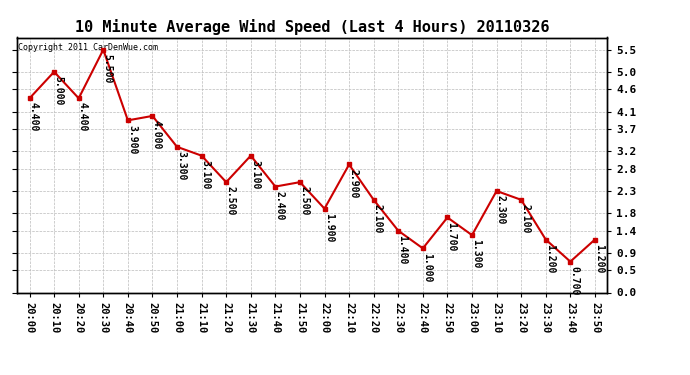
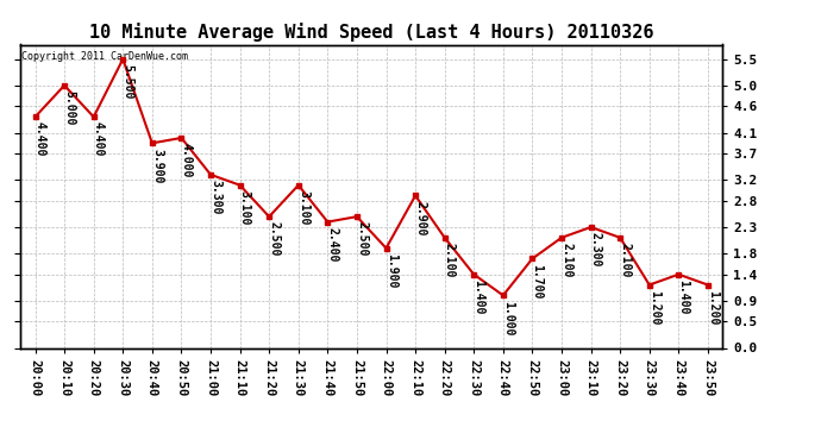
23:00: 1.300 -> 2.100
23:40: 0.700 -> 1.400
